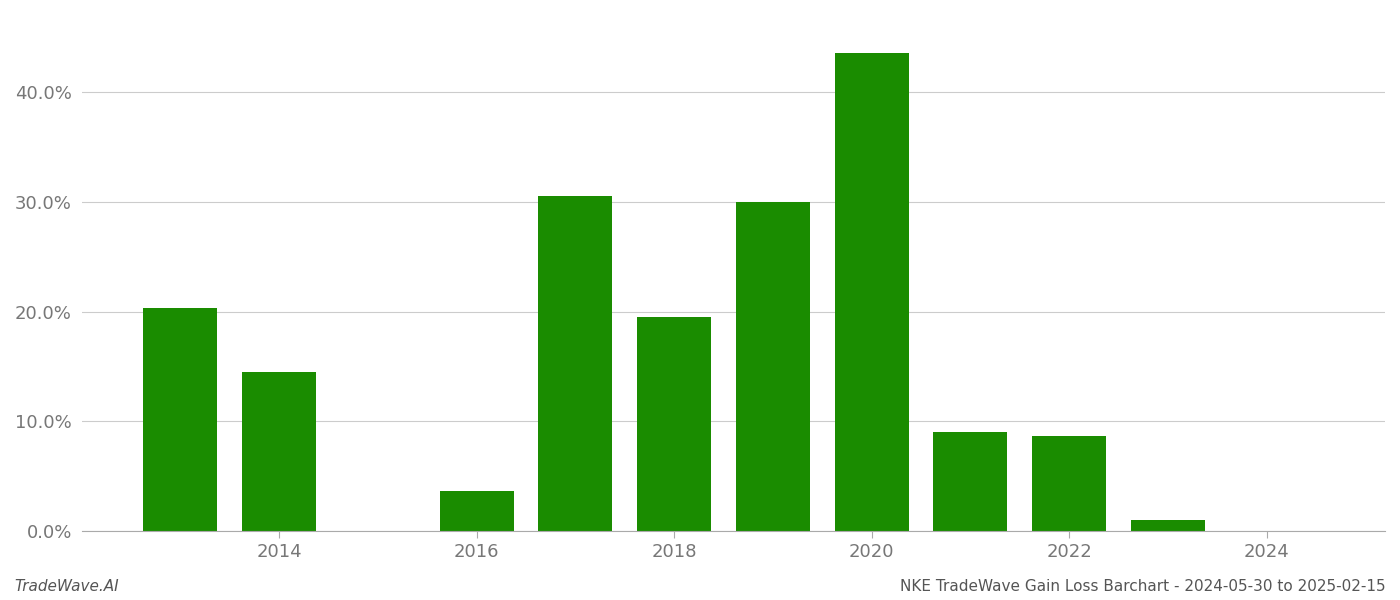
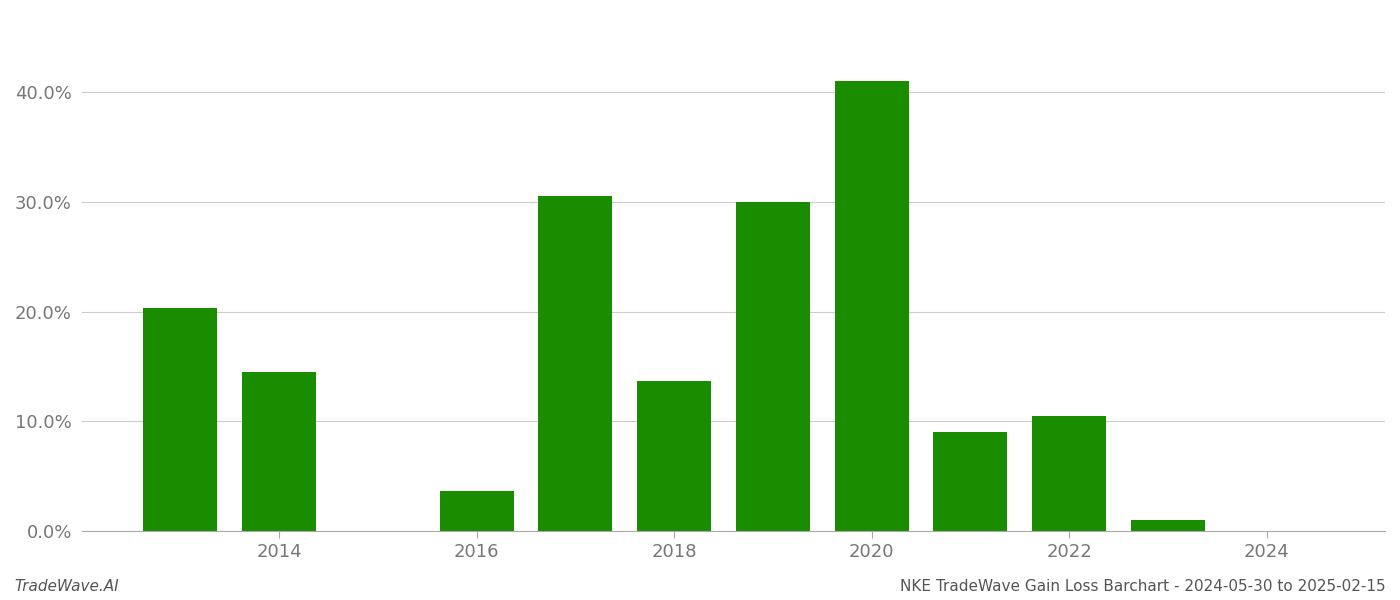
2018: 19.5% -> 13.7%
2020: 43.5% -> 41.0%
2022: 8.7% -> 10.5%
